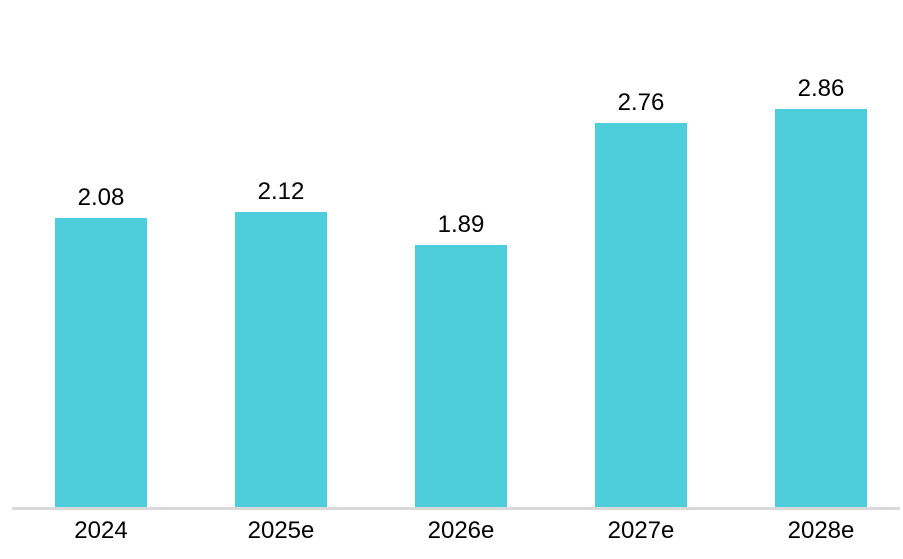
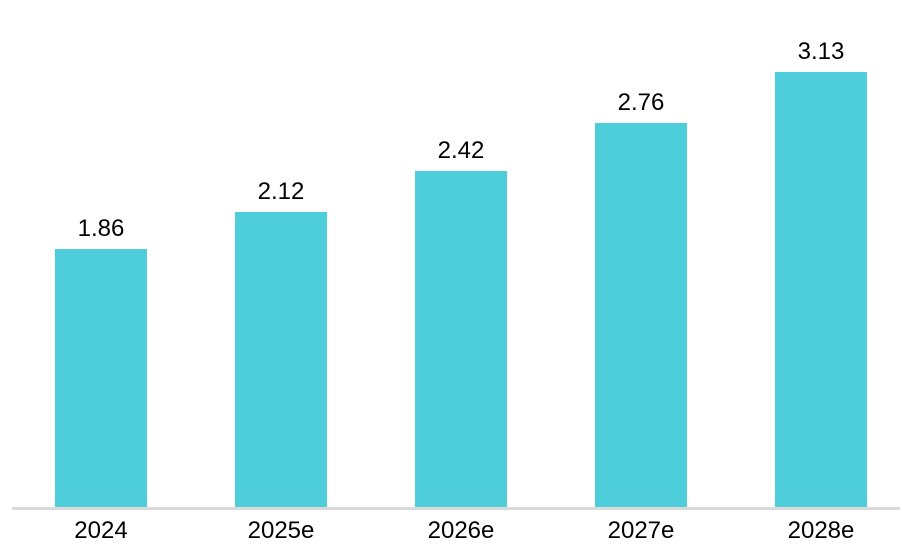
2024: 2.08 -> 1.86
2026e: 1.89 -> 2.42
2028e: 2.86 -> 3.13
